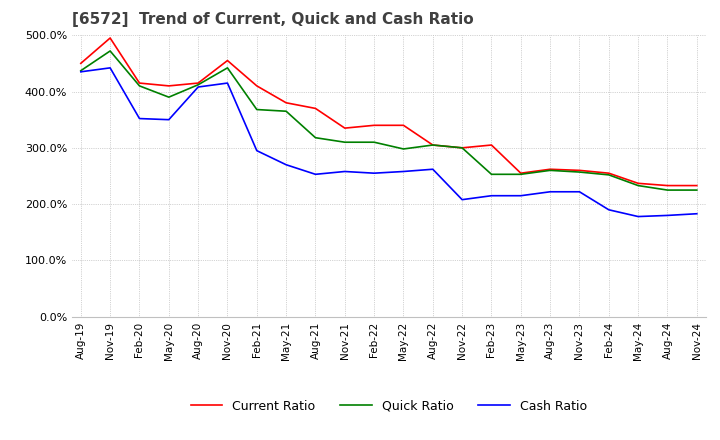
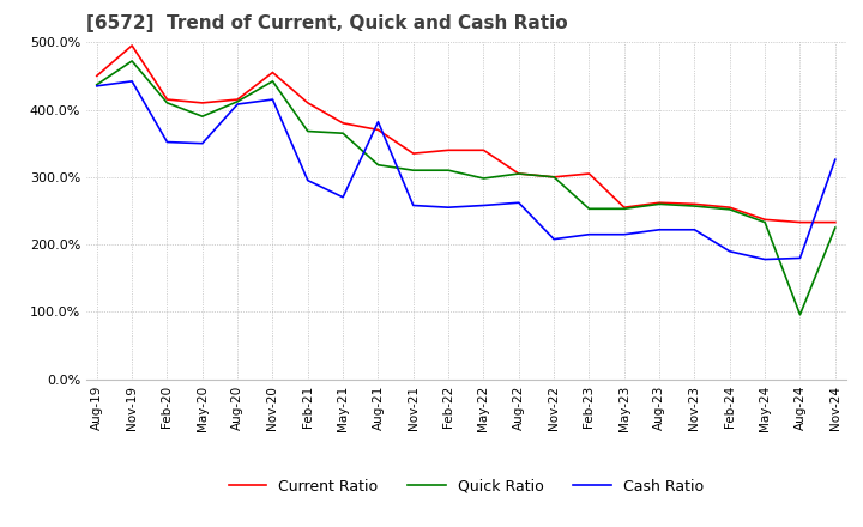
Cash Ratio/Aug-21: 253% -> 382%
Quick Ratio/Aug-24: 225% -> 96%
Cash Ratio/Nov-24: 183% -> 326%
